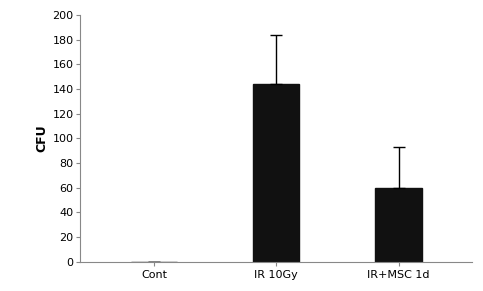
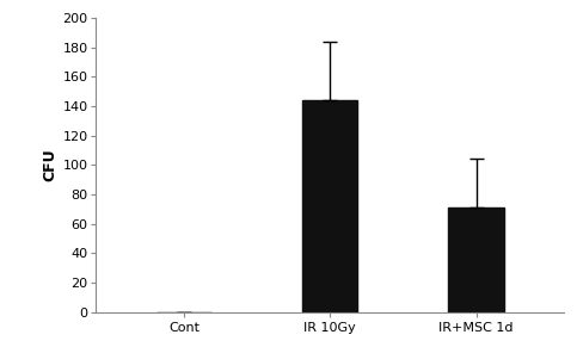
IR+MSC 1d: 60 -> 71
